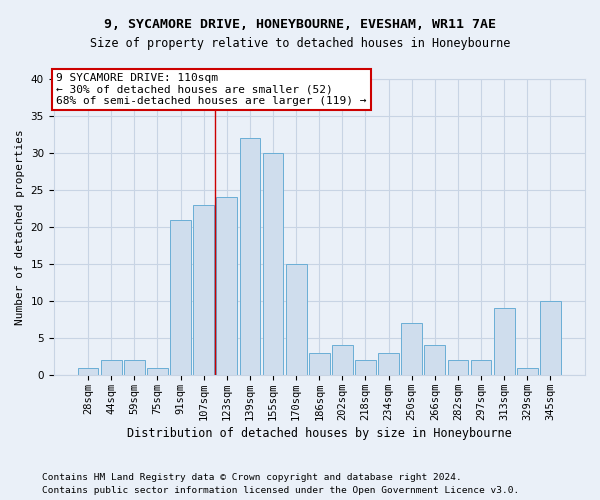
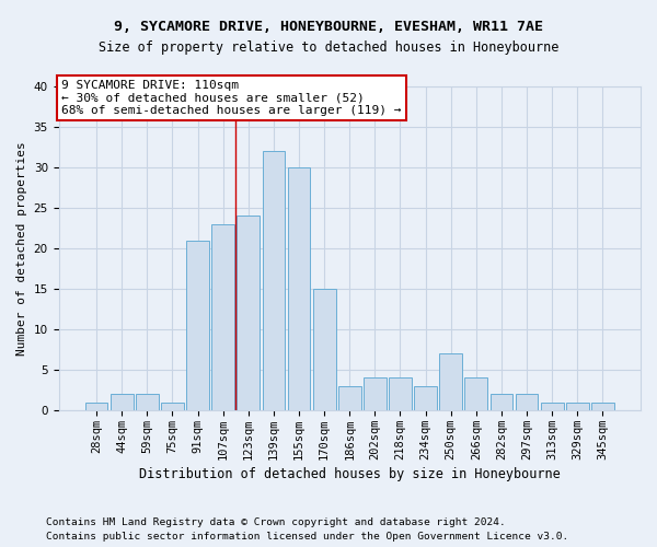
218sqm: 2 -> 4
313sqm: 9 -> 1
345sqm: 10 -> 1
